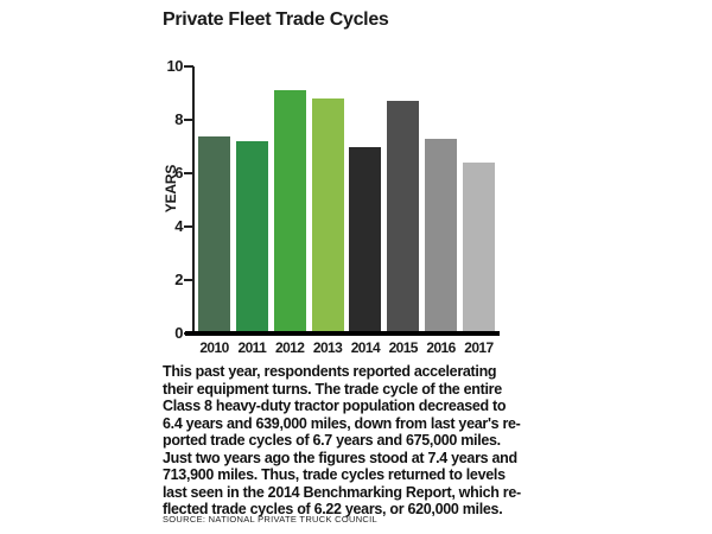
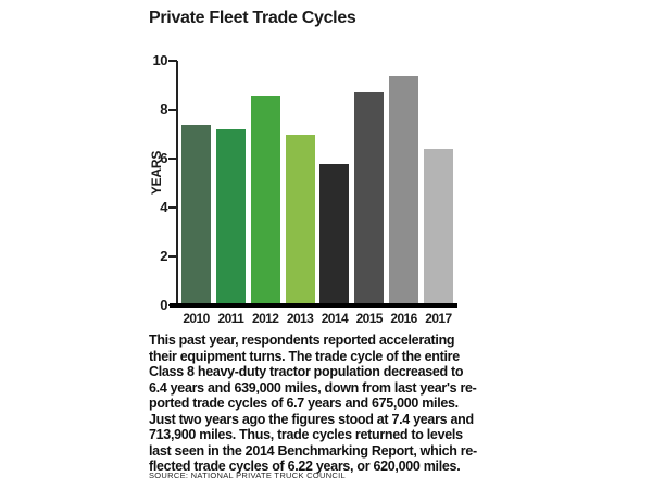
2012: 9.1 -> 8.6
2013: 8.8 -> 7.0
2014: 7.0 -> 5.8
2016: 7.3 -> 9.4
